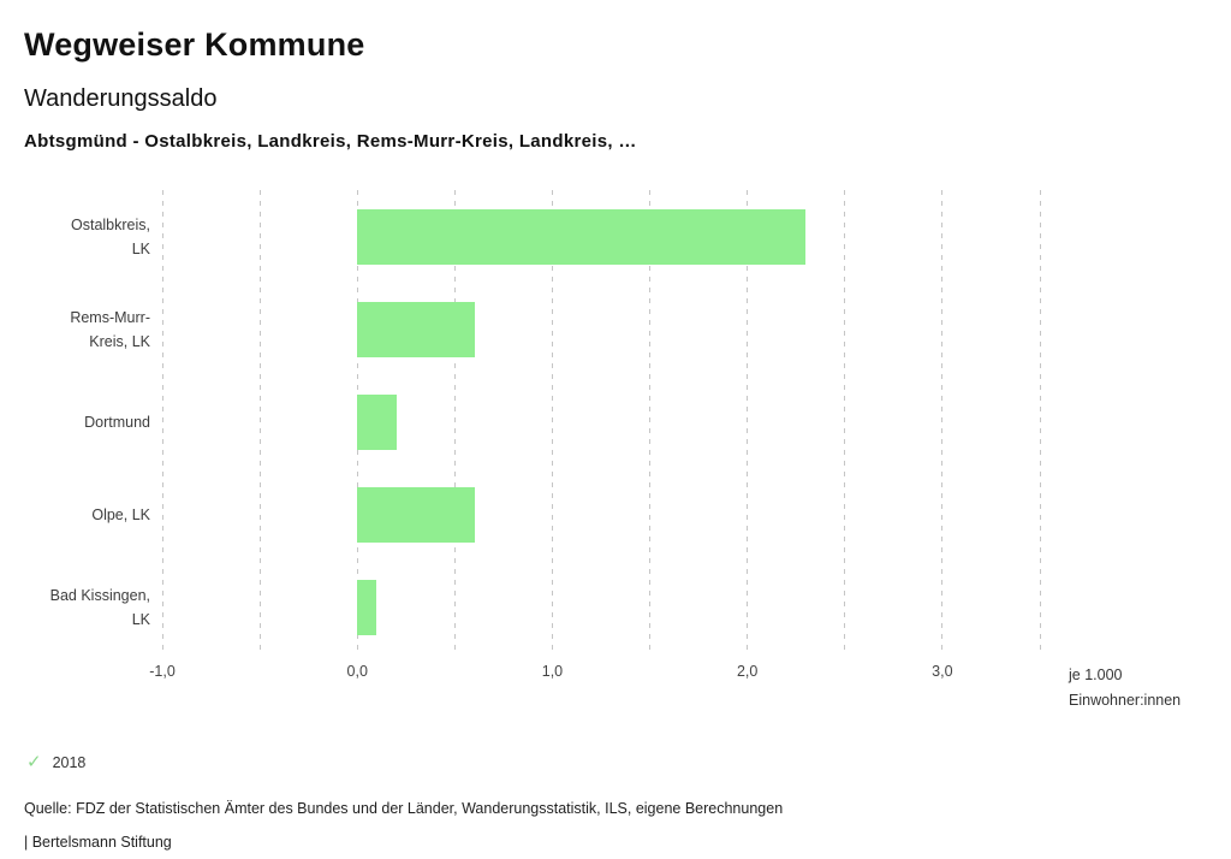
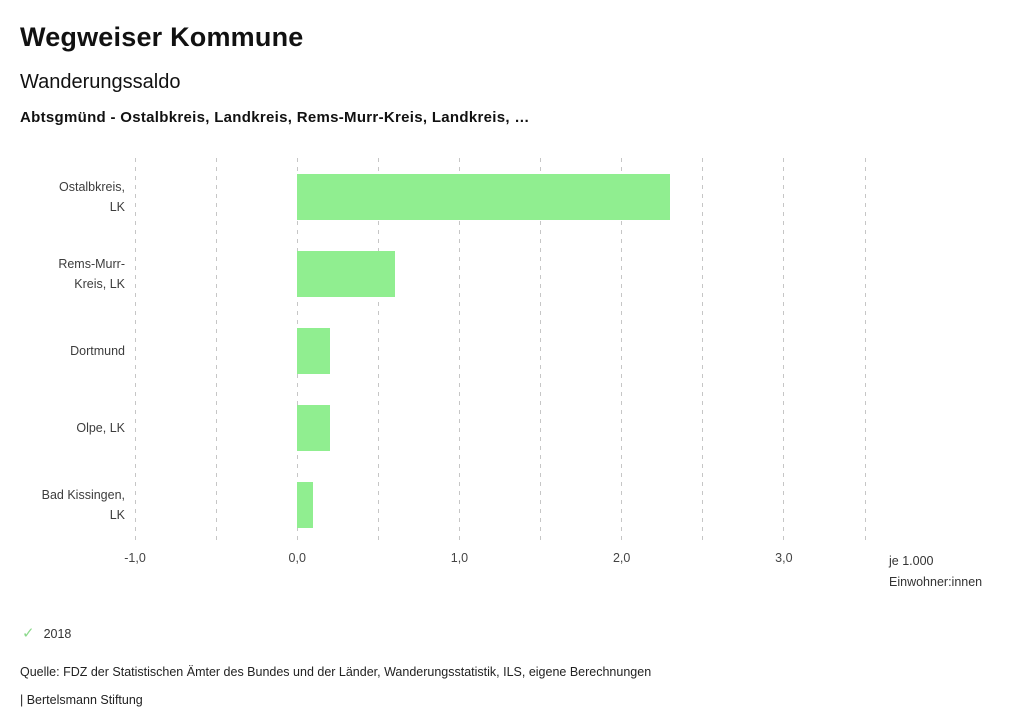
Olpe, LK: 0,6 -> 0,2
